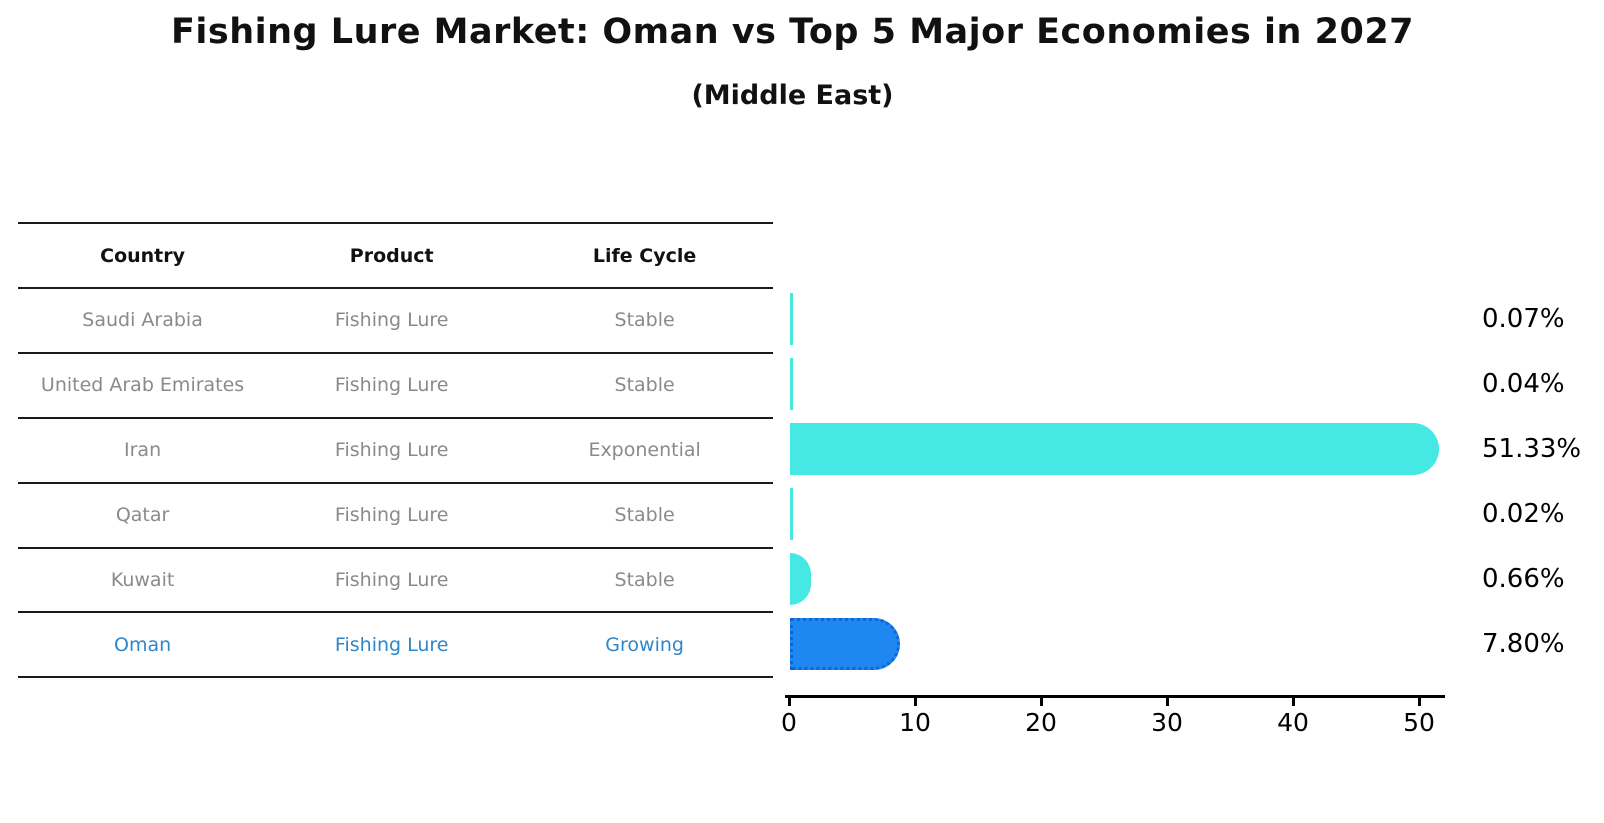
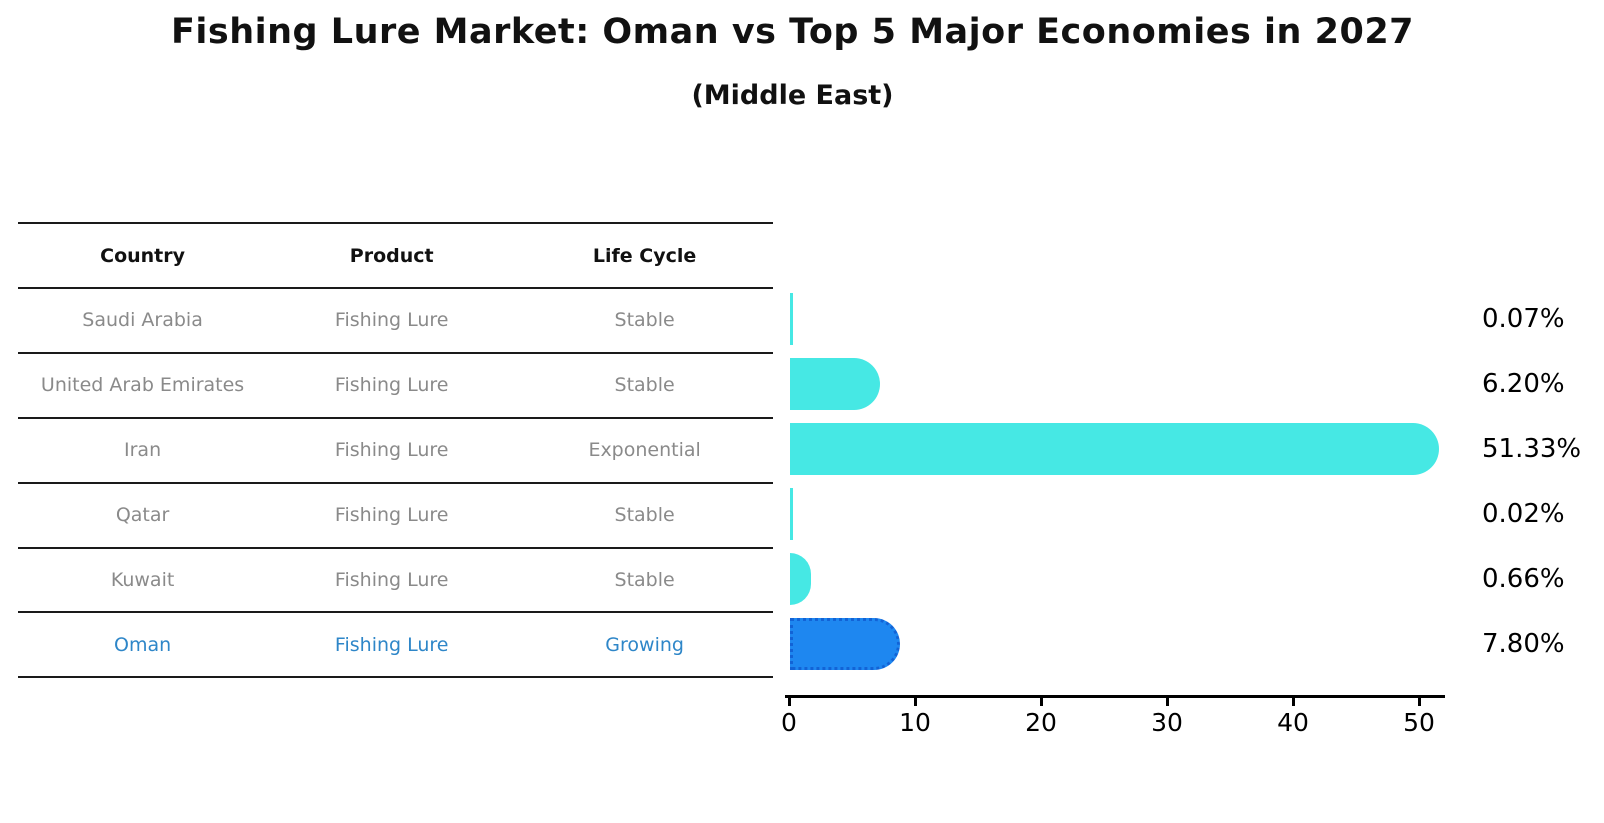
United Arab Emirates: 0.04% -> 6.20%
